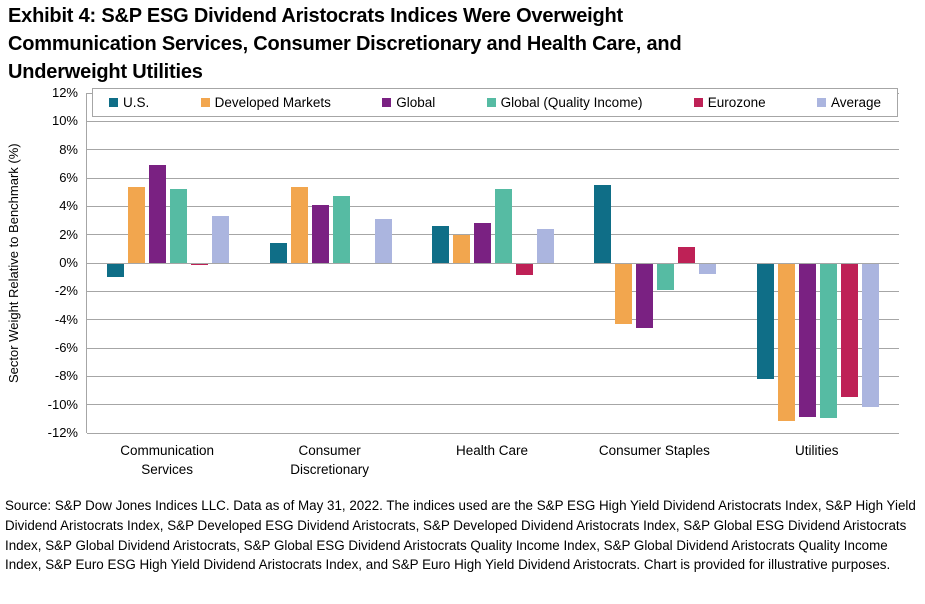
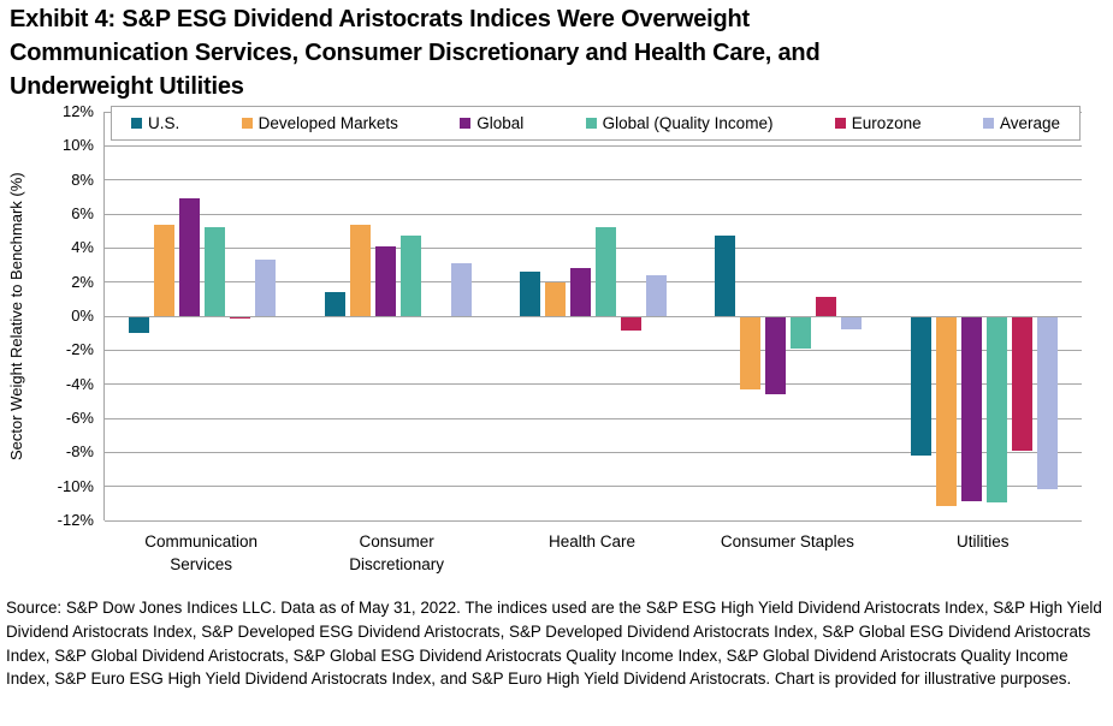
U.S./Consumer Staples: 5.5% -> 4.7%
Eurozone/Utilities: -9.4% -> -7.8%
